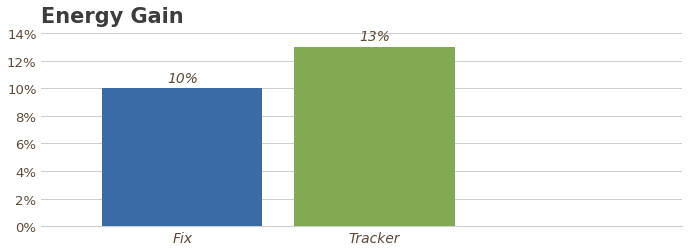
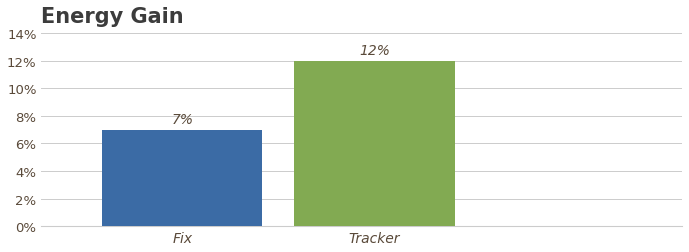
Fix: 10% -> 7%
Tracker: 13% -> 12%
